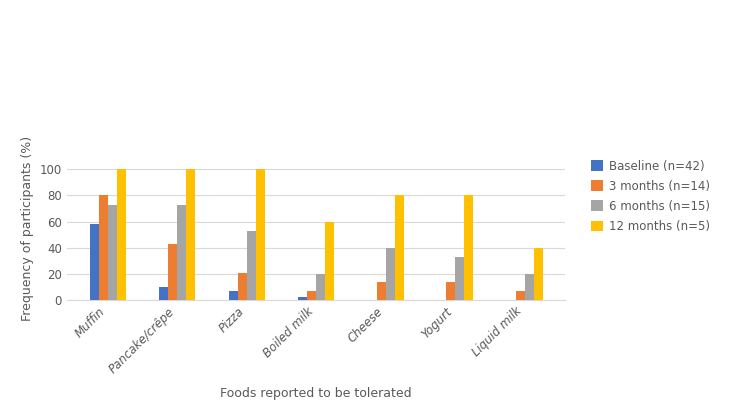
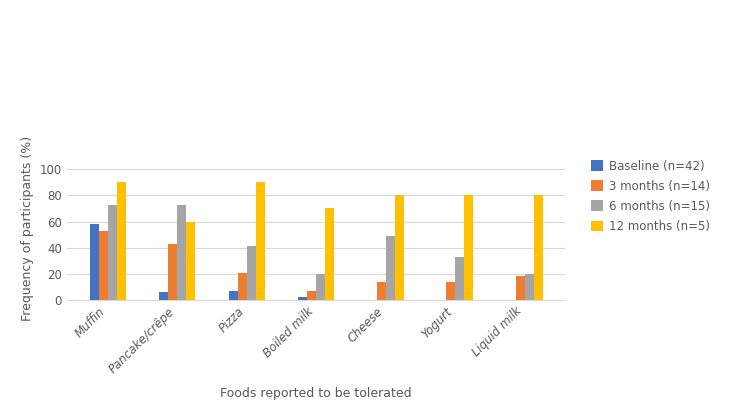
3 months (n=14)/Muffin: 80 -> 53
12 months (n=5)/Muffin: 100 -> 90
Baseline (n=42)/Pancake/crêpe: 10 -> 6
12 months (n=5)/Pancake/crêpe: 100 -> 60
6 months (n=15)/Pizza: 53 -> 41
12 months (n=5)/Pizza: 100 -> 90
12 months (n=5)/Boiled milk: 60 -> 70
6 months (n=15)/Cheese: 40 -> 49
3 months (n=14)/Liquid milk: 7 -> 18
12 months (n=5)/Liquid milk: 40 -> 80
